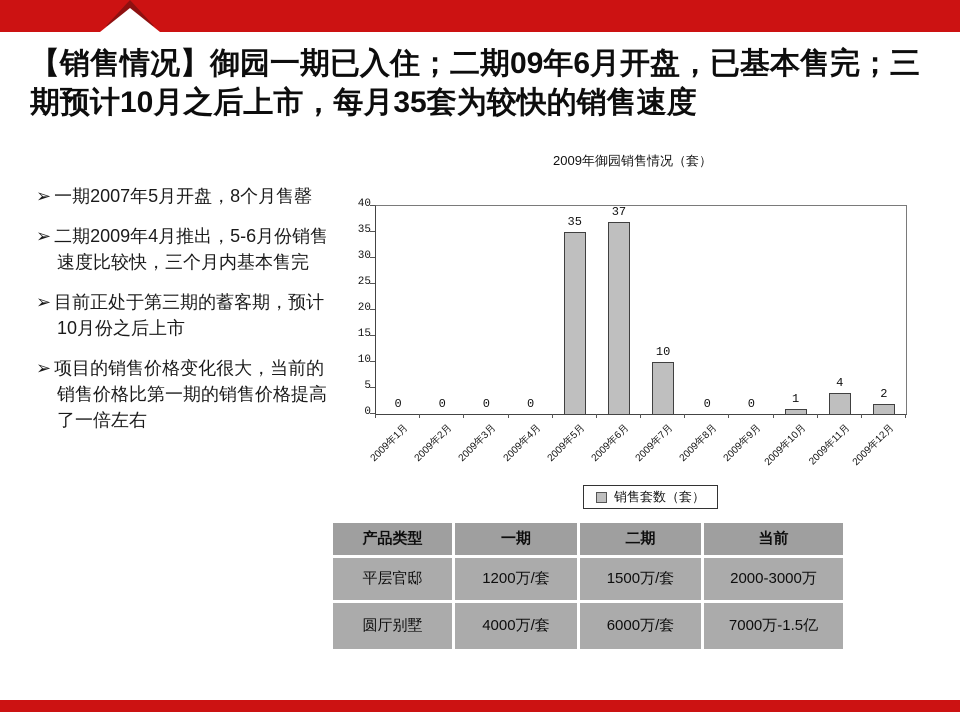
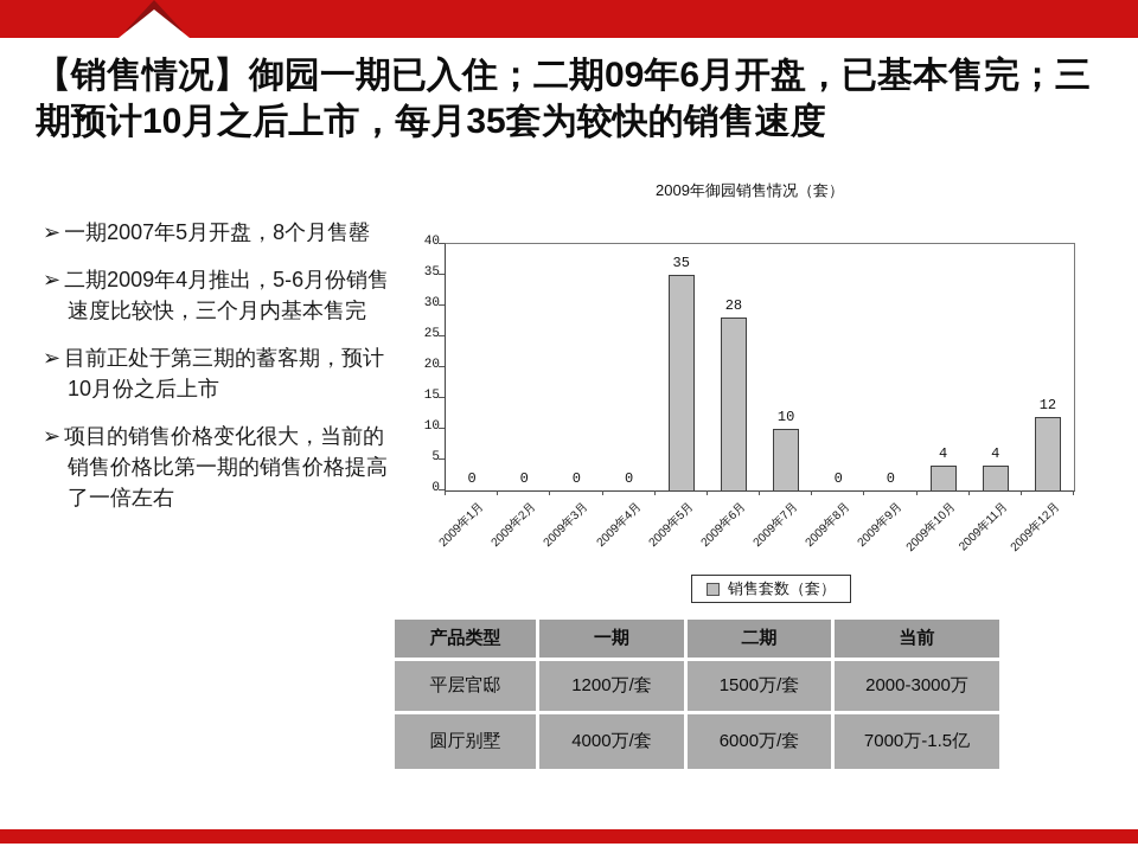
2009年6月: 37 -> 28
2009年10月: 1 -> 4
2009年12月: 2 -> 12
